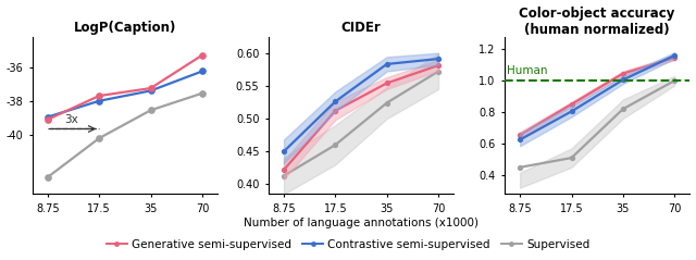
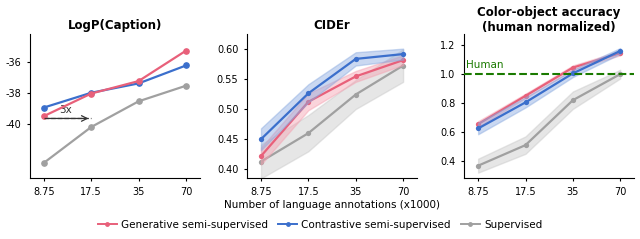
LogP(Caption)/Generative semi-supervised/8.75: -39.1 -> -39.5
LogP(Caption)/Generative semi-supervised/17.5: -37.7 -> -38.0
Color-object accuracy (human normalized)/Supervised/8.75: 0.45 -> 0.37
